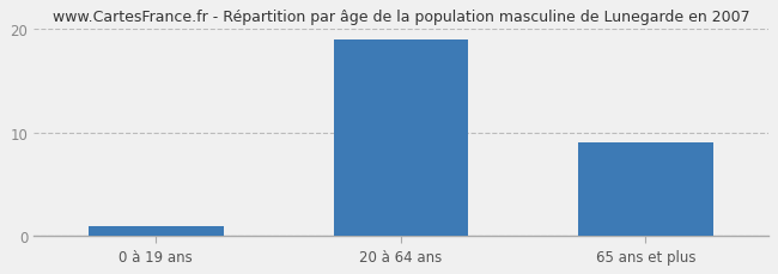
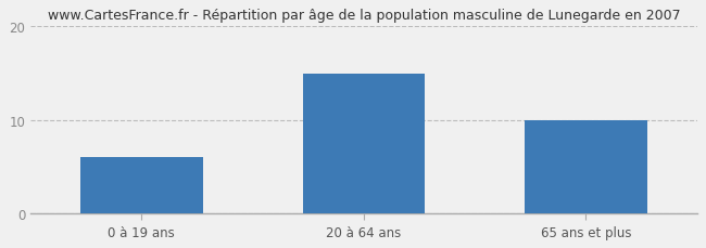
0 à 19 ans: 1 -> 6
20 à 64 ans: 19 -> 15
65 ans et plus: 9 -> 10
